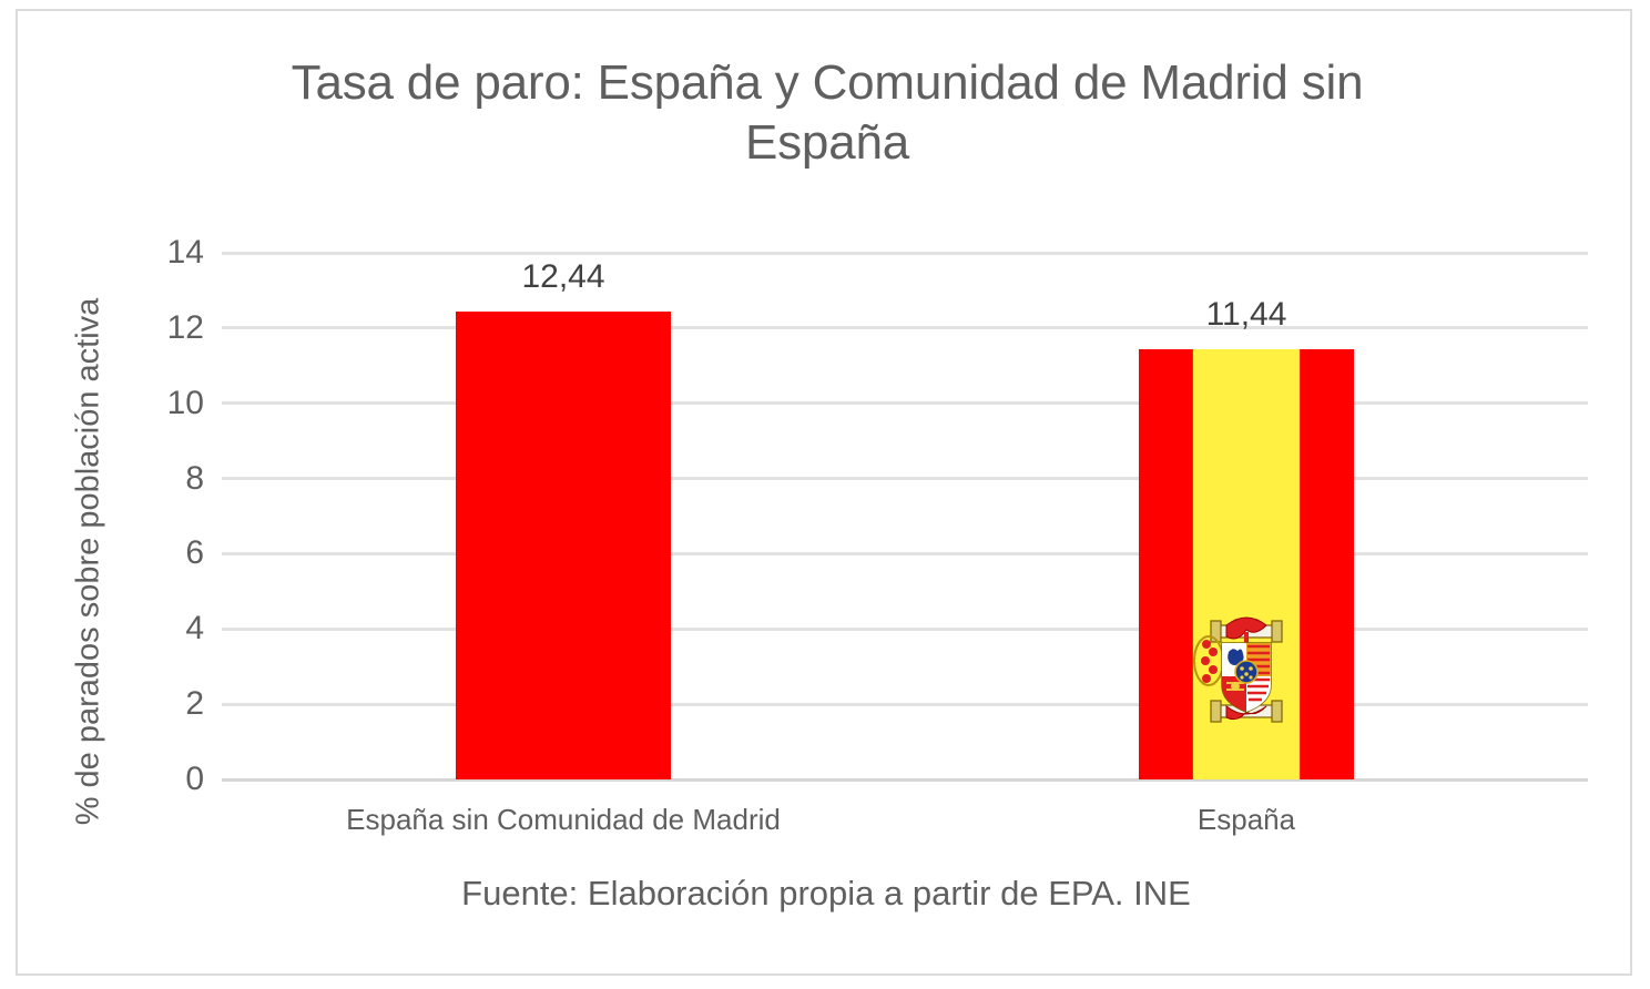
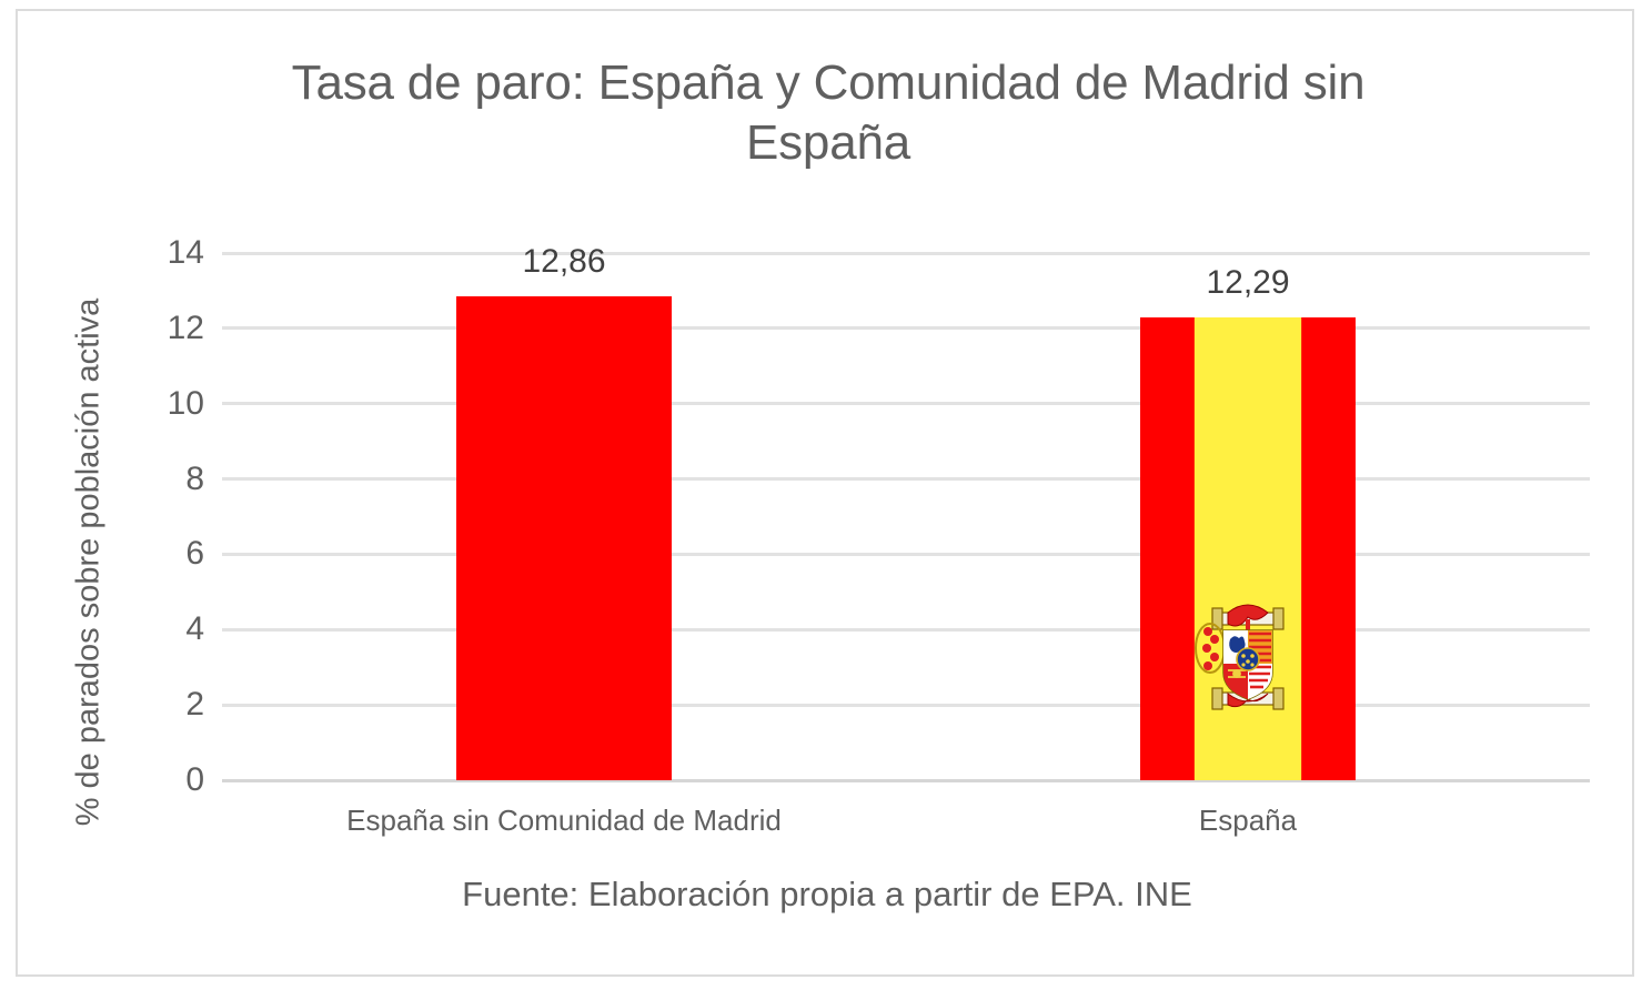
España sin Comunidad de Madrid: 12,44 -> 12,86
España: 11,44 -> 12,29
